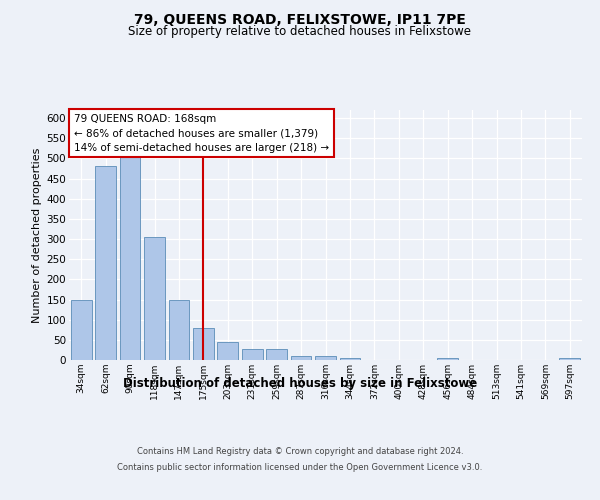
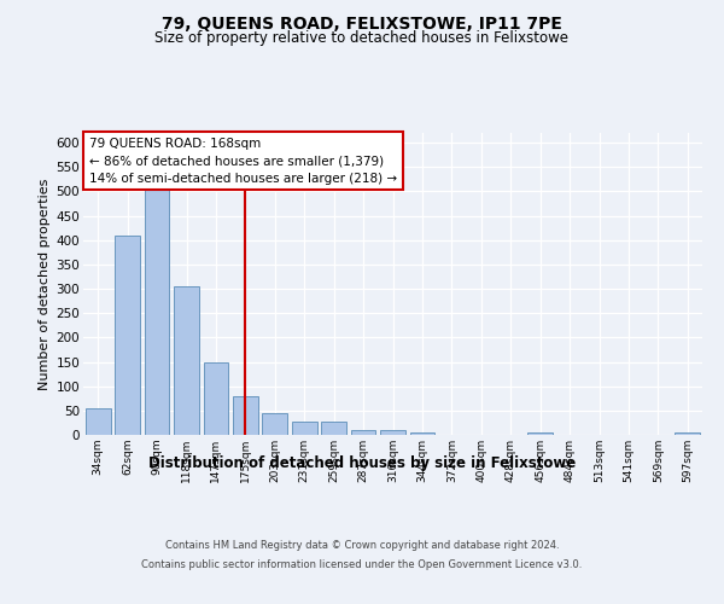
34sqm: 150 -> 55
62sqm: 480 -> 410
